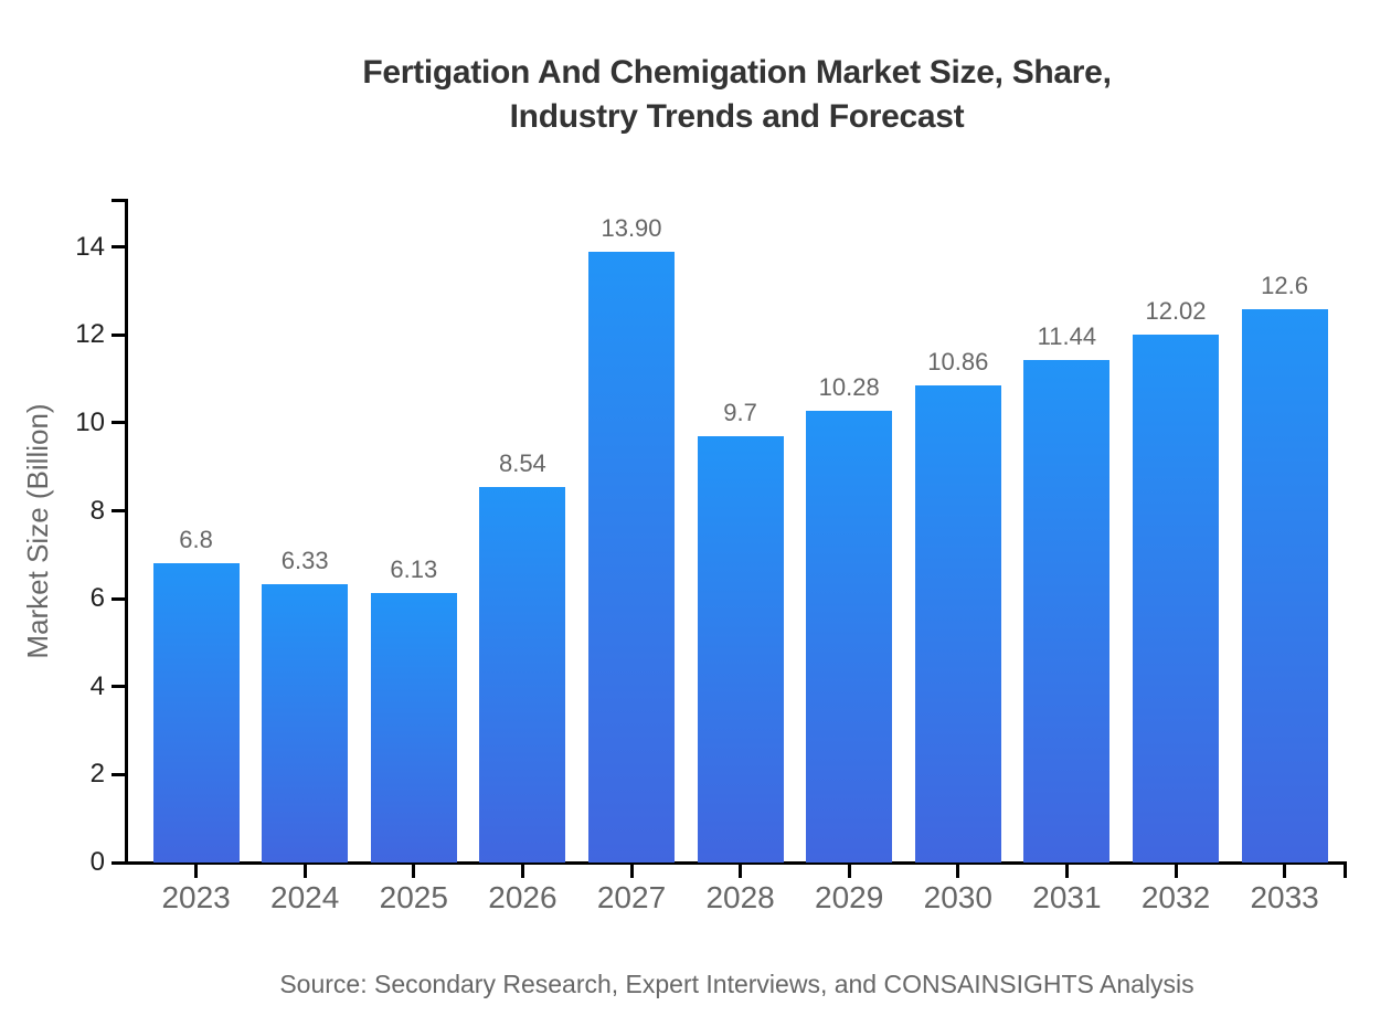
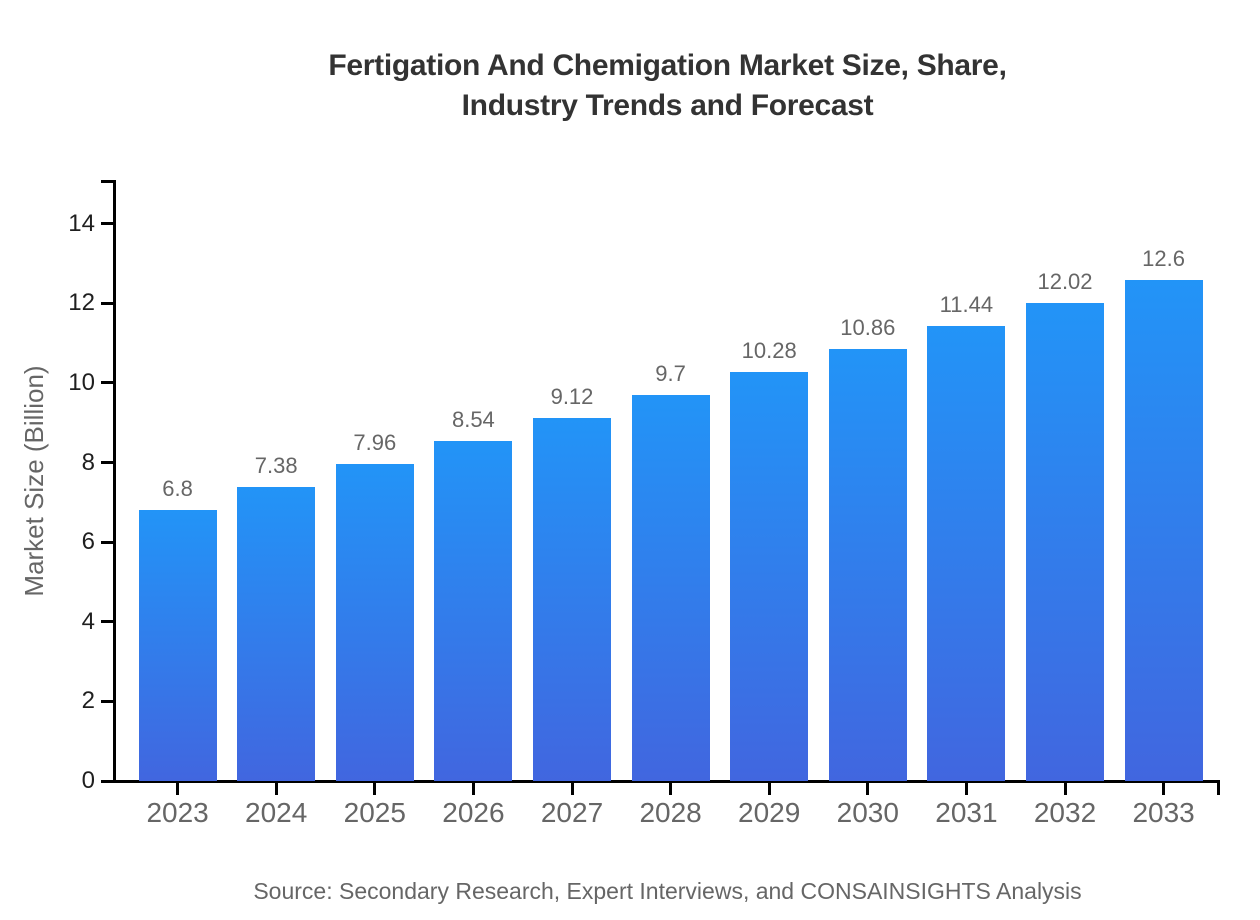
2024: 6.33 -> 7.38
2025: 6.13 -> 7.96
2027: 13.90 -> 9.12
